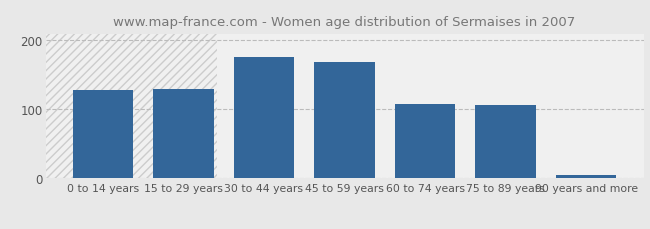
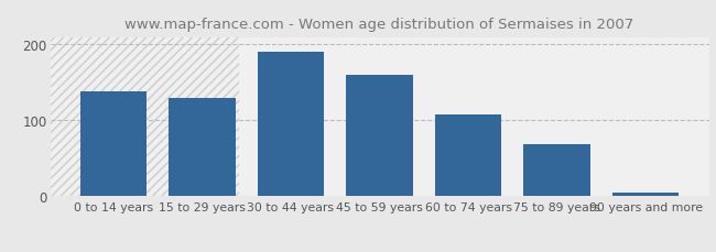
0 to 14 years: 128 -> 138
30 to 44 years: 176 -> 190
45 to 59 years: 168 -> 160
75 to 89 years: 106 -> 68
